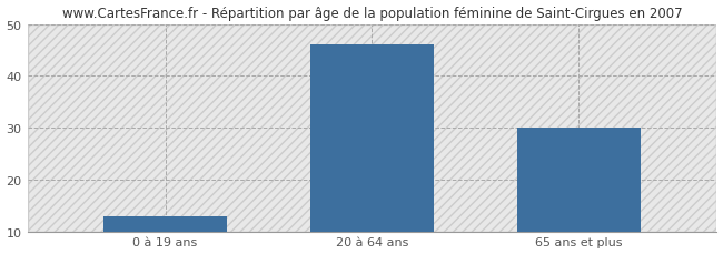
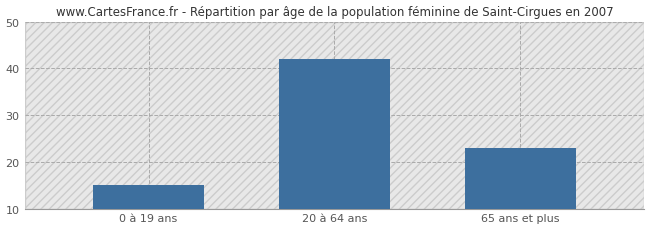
0 à 19 ans: 13 -> 15
20 à 64 ans: 46 -> 42
65 ans et plus: 30 -> 23
